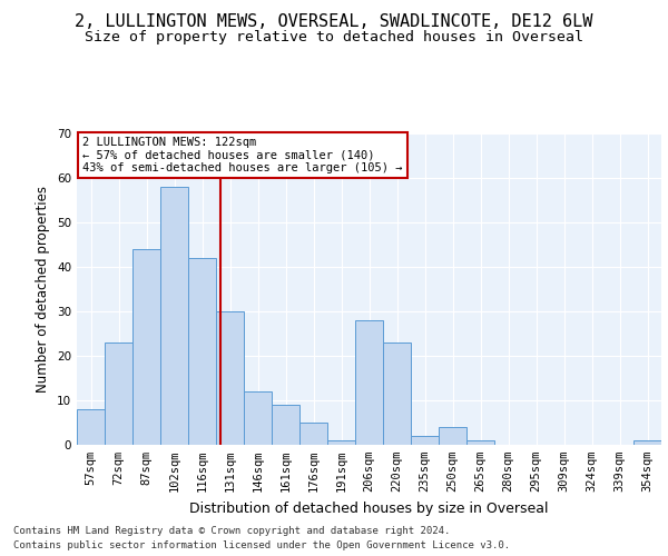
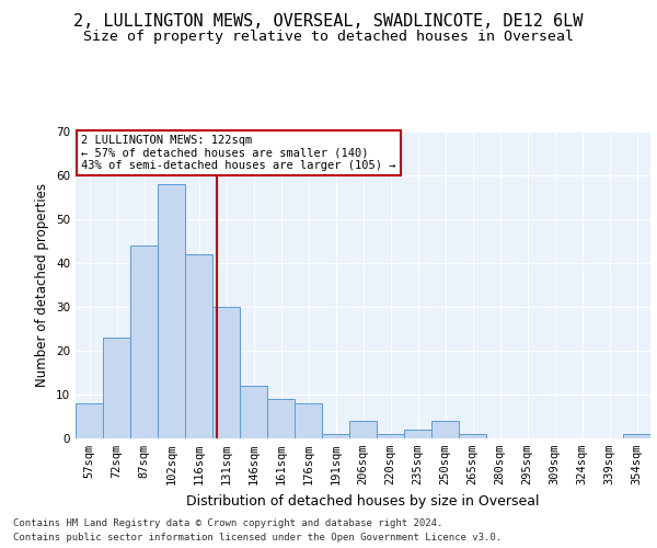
176sqm: 5 -> 8
206sqm: 28 -> 4
220sqm: 23 -> 1
